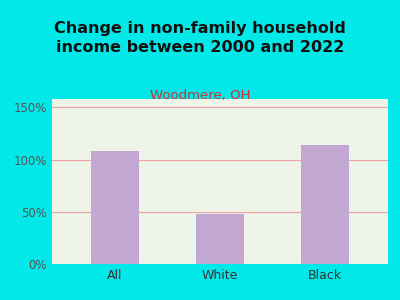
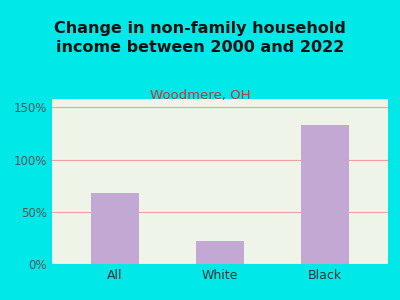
All: 108% -> 68%
White: 48% -> 22%
Black: 114% -> 133%
